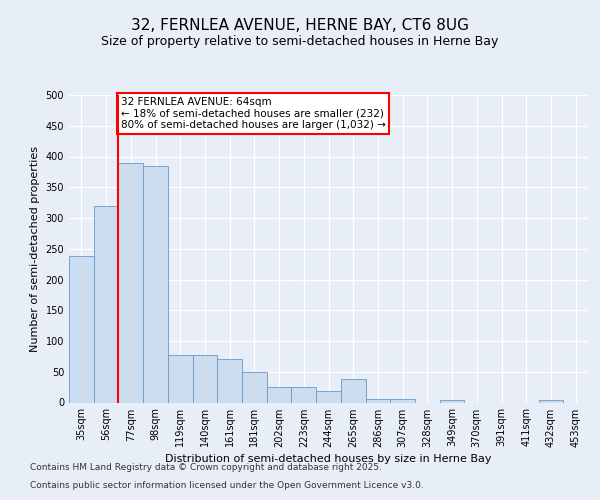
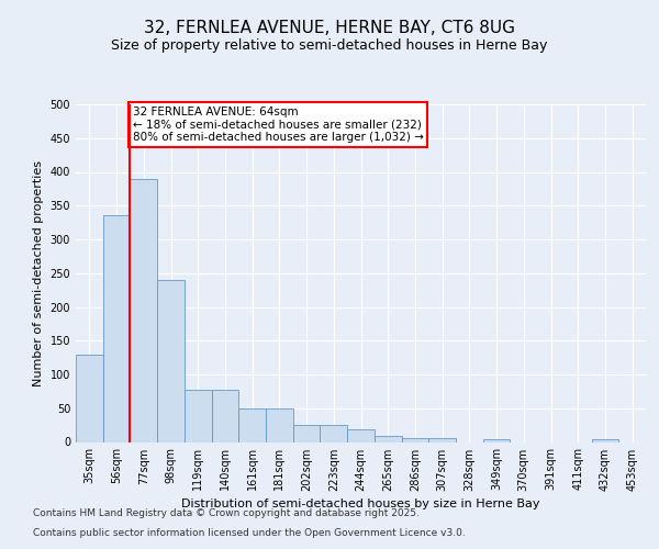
35sqm: 238 -> 130
56sqm: 320 -> 335
98sqm: 384 -> 240
161sqm: 70 -> 50
265sqm: 38 -> 9
